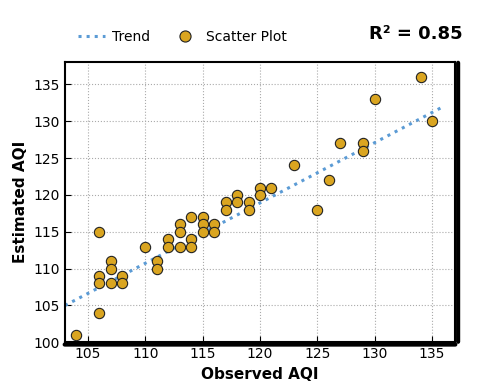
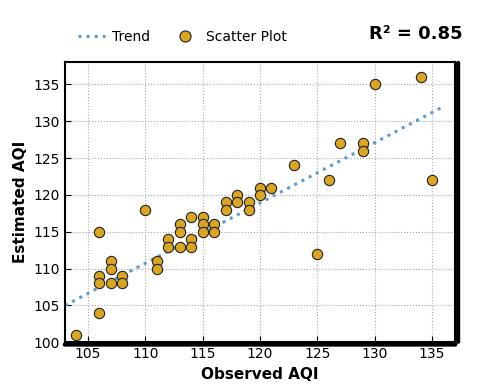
110: 113 -> 118
125: 118 -> 112
130: 133 -> 135
135: 130 -> 122
